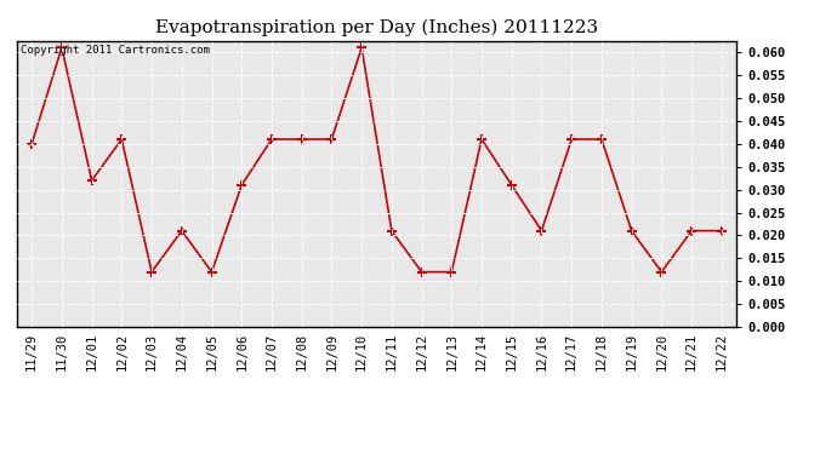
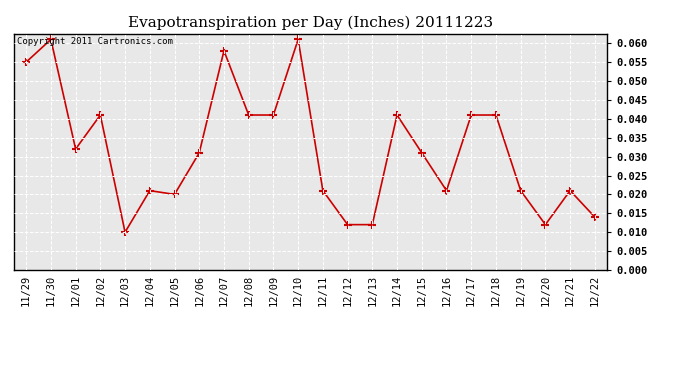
11/29: 0.040 -> 0.055
12/03: 0.012 -> 0.010
12/05: 0.012 -> 0.020
12/07: 0.041 -> 0.058
12/22: 0.021 -> 0.014
